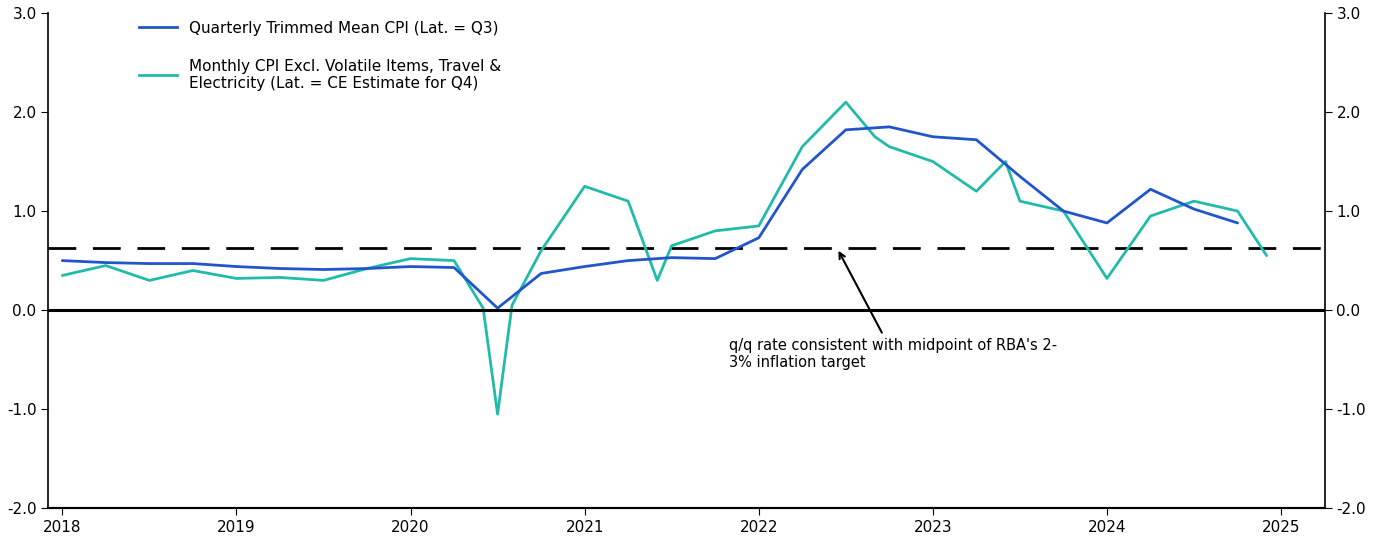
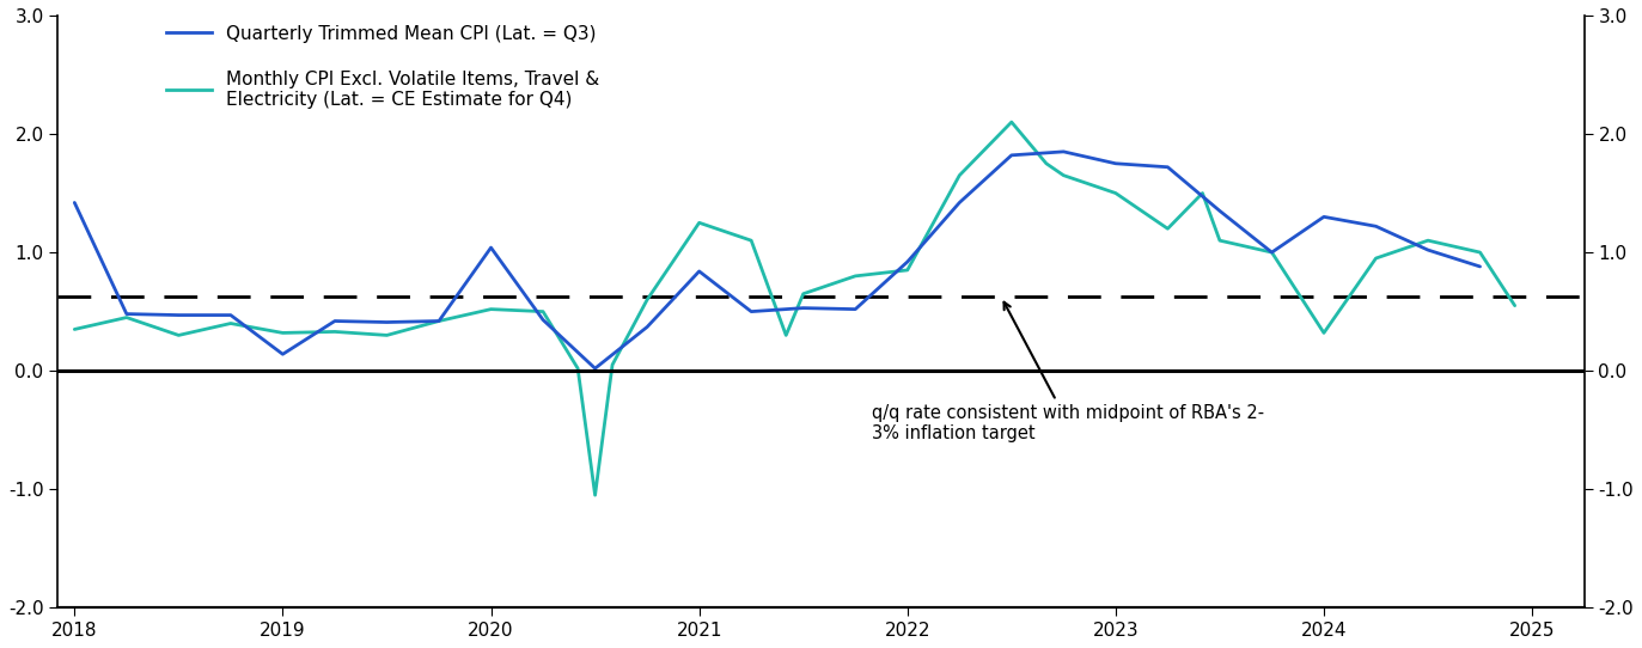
Quarterly Trimmed Mean CPI (Lat. = Q3)/2018: 0.50 -> 1.42
Quarterly Trimmed Mean CPI (Lat. = Q3)/2019: 0.44 -> 0.14
Quarterly Trimmed Mean CPI (Lat. = Q3)/2020: 0.44 -> 1.04
Quarterly Trimmed Mean CPI (Lat. = Q3)/2021: 0.44 -> 0.84
Quarterly Trimmed Mean CPI (Lat. = Q3)/2022: 0.73 -> 0.92
Quarterly Trimmed Mean CPI (Lat. = Q3)/2024: 0.88 -> 1.30
